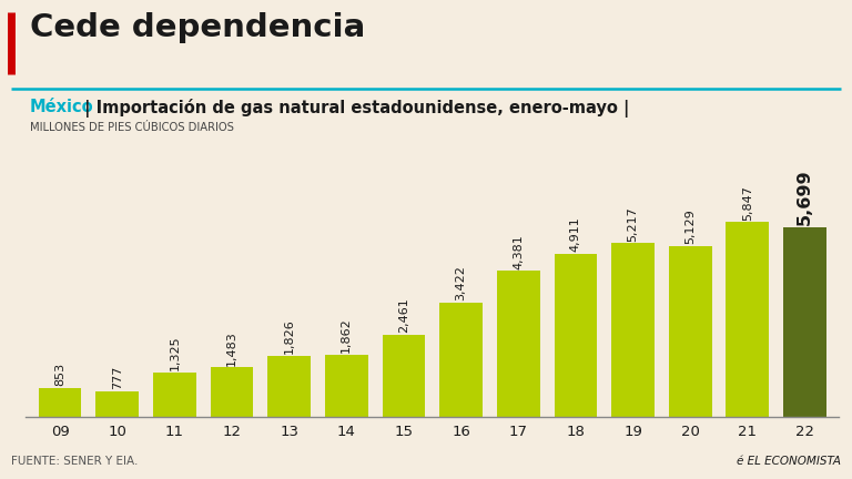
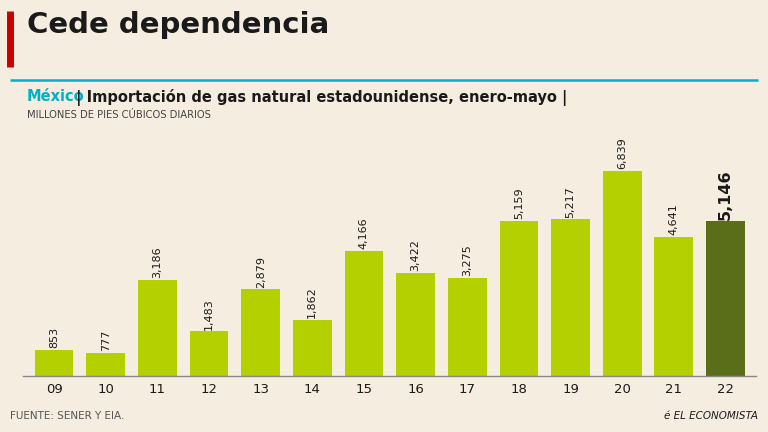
11: 1,325 -> 3,186
13: 1,826 -> 2,879
15: 2,461 -> 4,166
17: 4,381 -> 3,275
18: 4,911 -> 5,159
20: 5,129 -> 6,839
21: 5,847 -> 4,641
22: 5,699 -> 5,146
